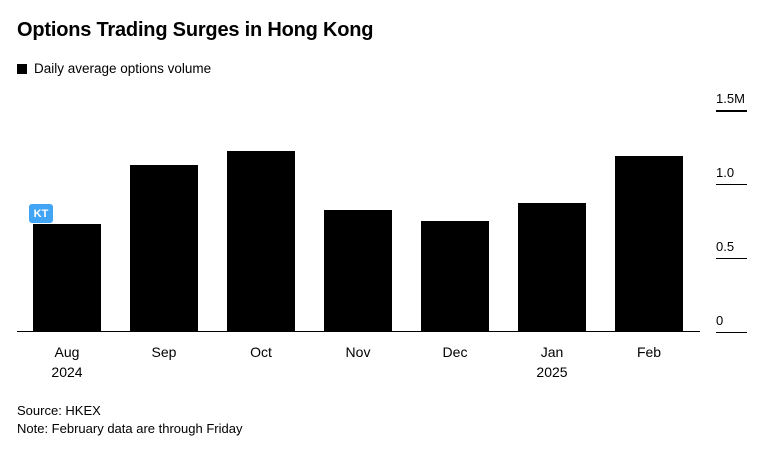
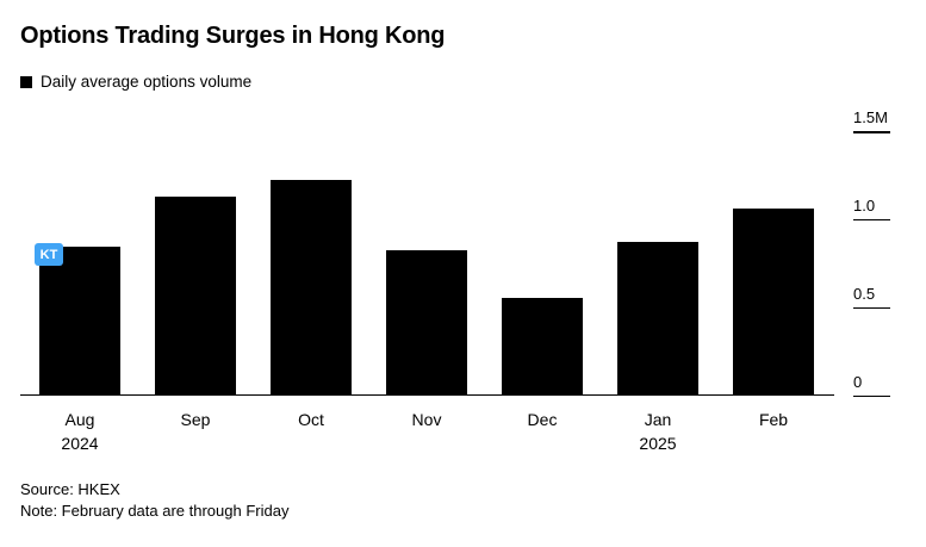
Aug 2024: 0.73M -> 0.84M
Dec: 0.75M -> 0.55M
Feb: 1.19M -> 1.06M
